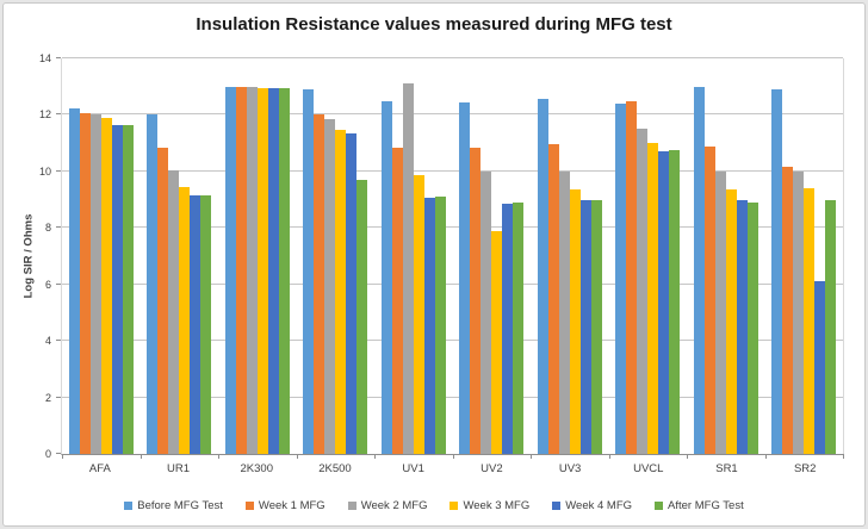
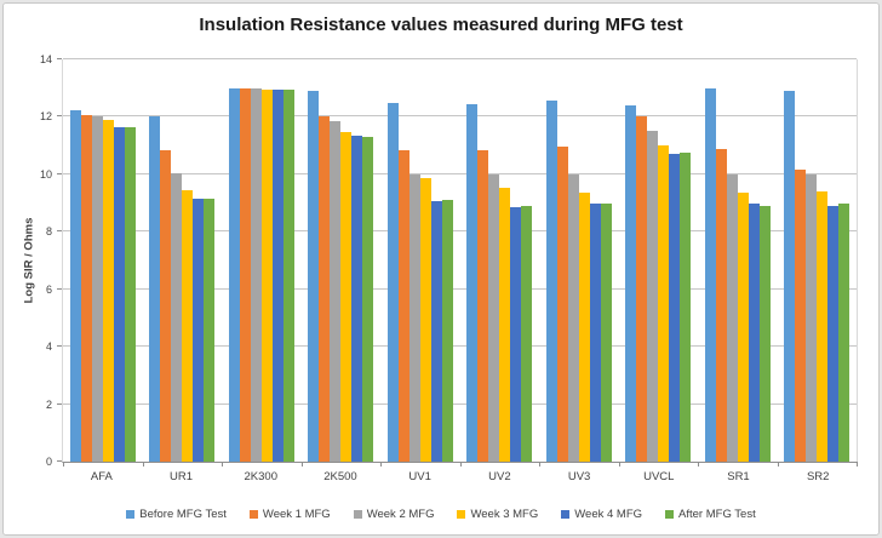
After MFG Test/2K500: 9.7 -> 11.3
Week 2 MFG/UV1: 13.1 -> 10.0
Week 3 MFG/UV2: 7.9 -> 9.6
Week 1 MFG/UVCL: 12.5 -> 12.0
Week 4 MFG/SR2: 6.1 -> 8.9
